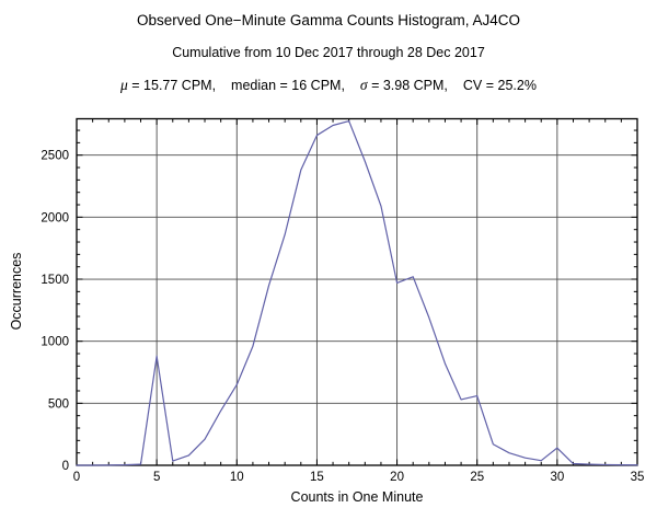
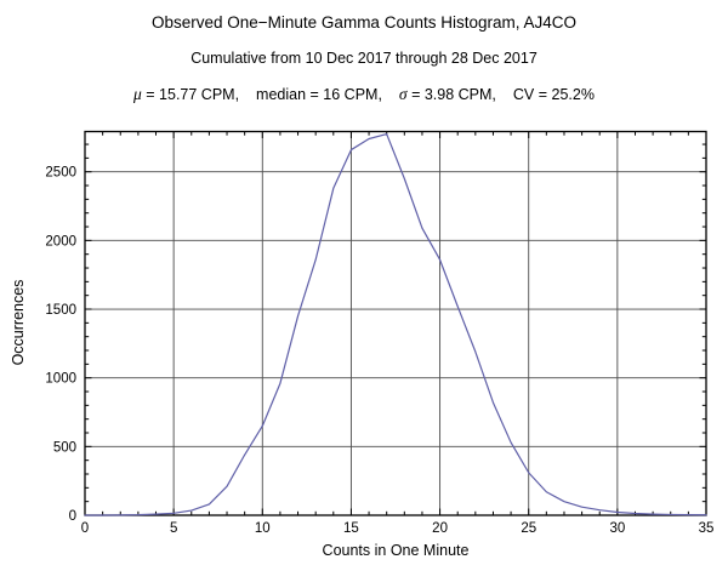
5: 880 -> 20
20: 1470 -> 1860
25: 560 -> 310
30: 140 -> 20
